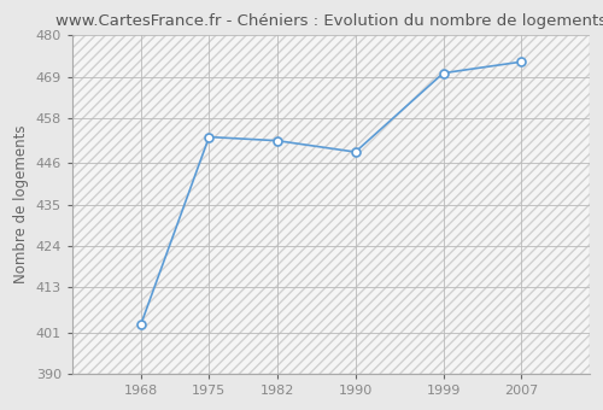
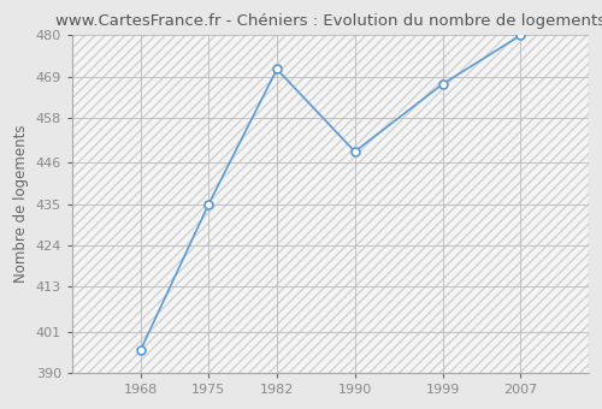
1968: 403 -> 396
1975: 453 -> 435
1982: 452 -> 471
1999: 470 -> 467
2007: 473 -> 480
